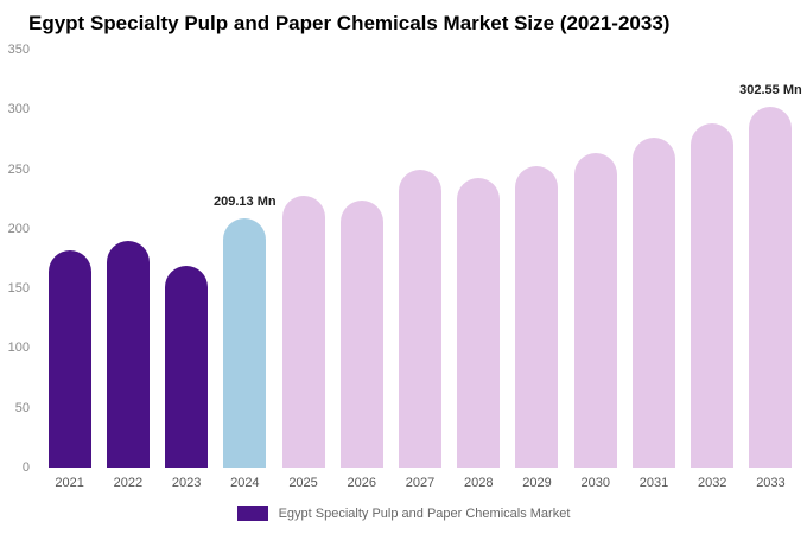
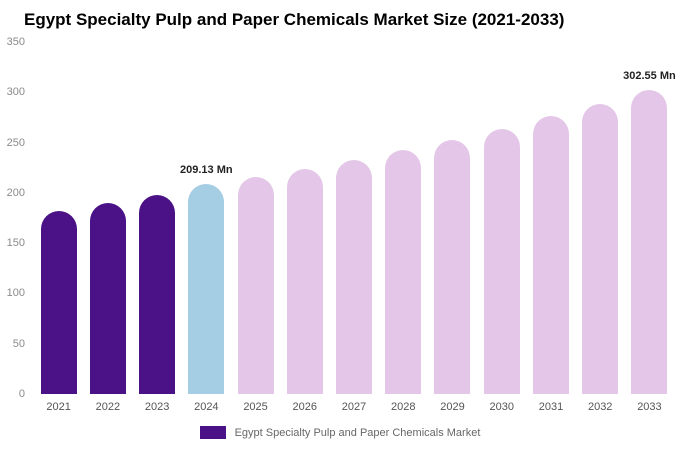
2023: 169 -> 198
2025: 228 -> 216
2027: 250 -> 233
